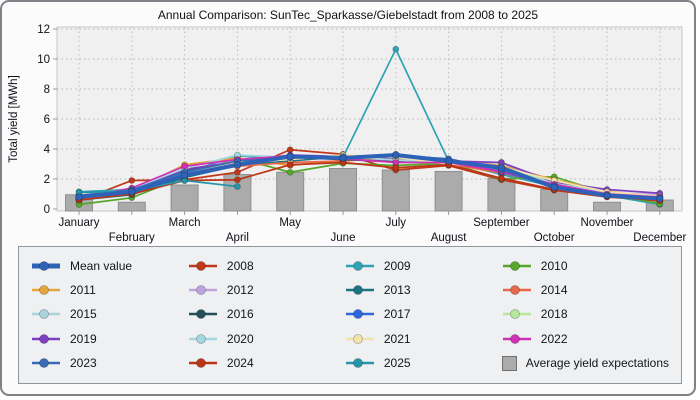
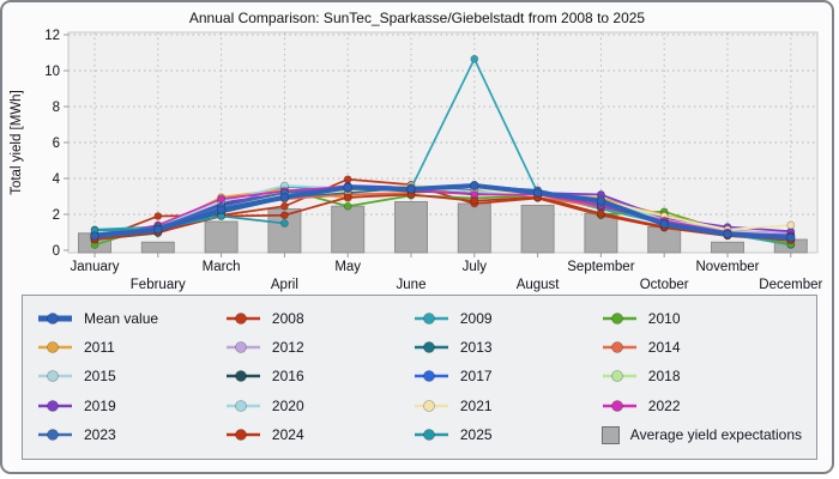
2010/February: 0.8 -> 1.4
2021/December: 0.8 -> 1.4
